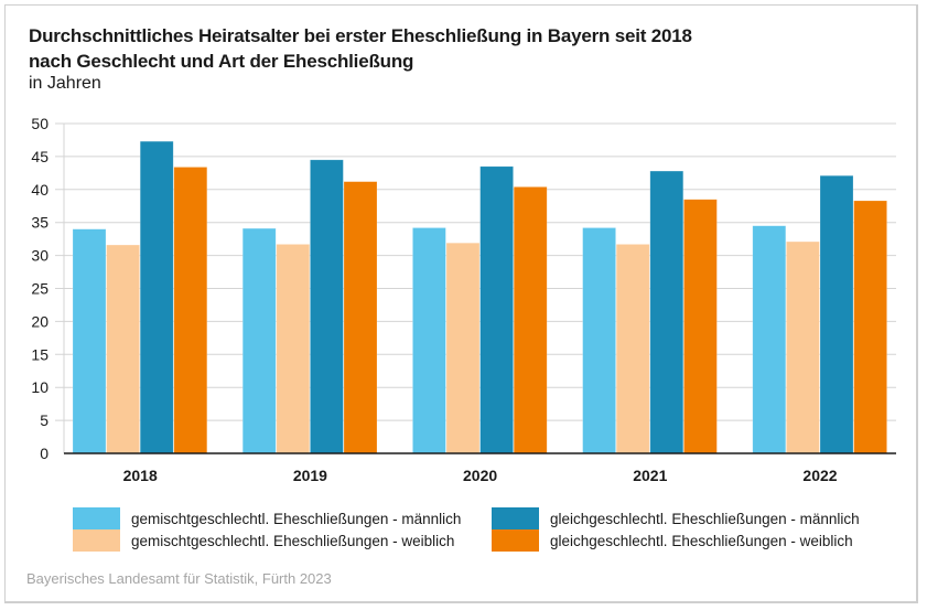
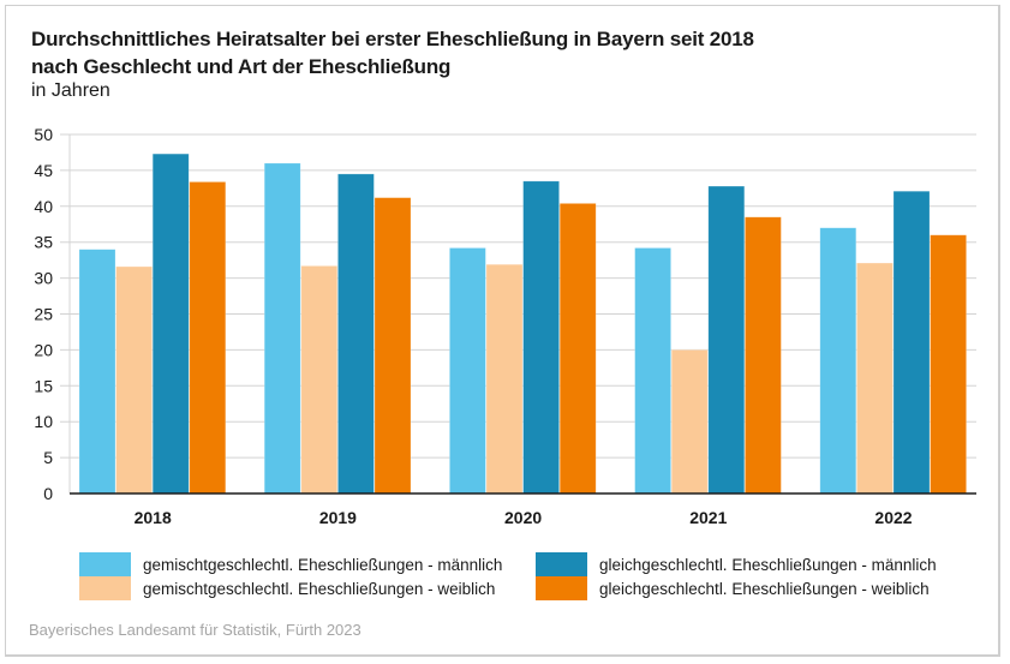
gemischtgeschlechtl. Eheschließungen - männlich/2019: 34 -> 46
gemischtgeschlechtl. Eheschließungen - weiblich/2021: 32 -> 20
gemischtgeschlechtl. Eheschließungen - männlich/2022: 34 -> 37
gleichgeschlechtl. Eheschließungen - weiblich/2022: 38 -> 36
